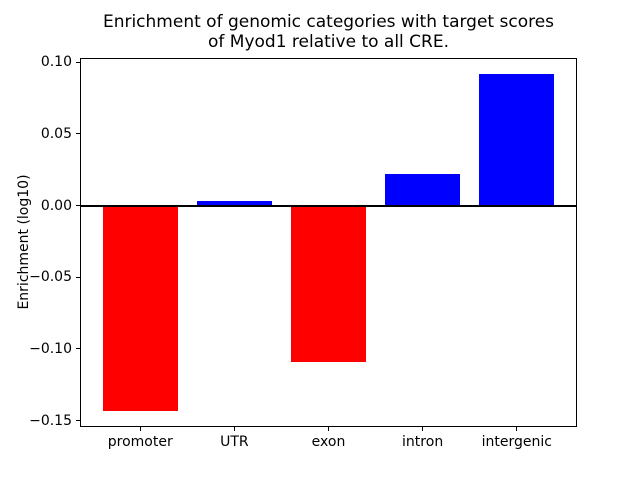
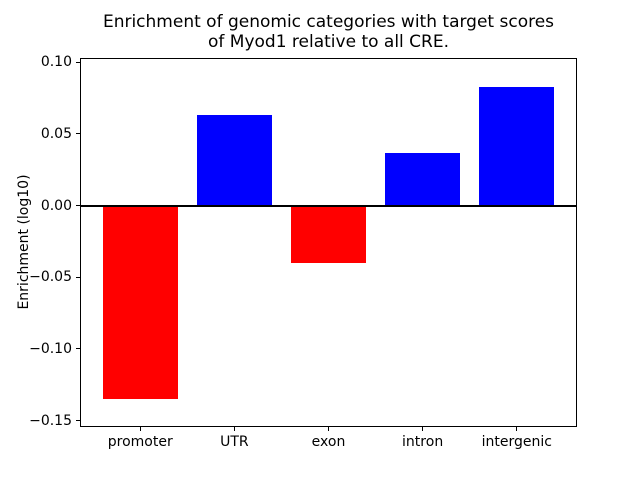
promoter: -0.143 -> -0.135
UTR: 0.003 -> 0.063
exon: -0.109 -> -0.040
intron: 0.022 -> 0.037
intergenic: 0.092 -> 0.083
